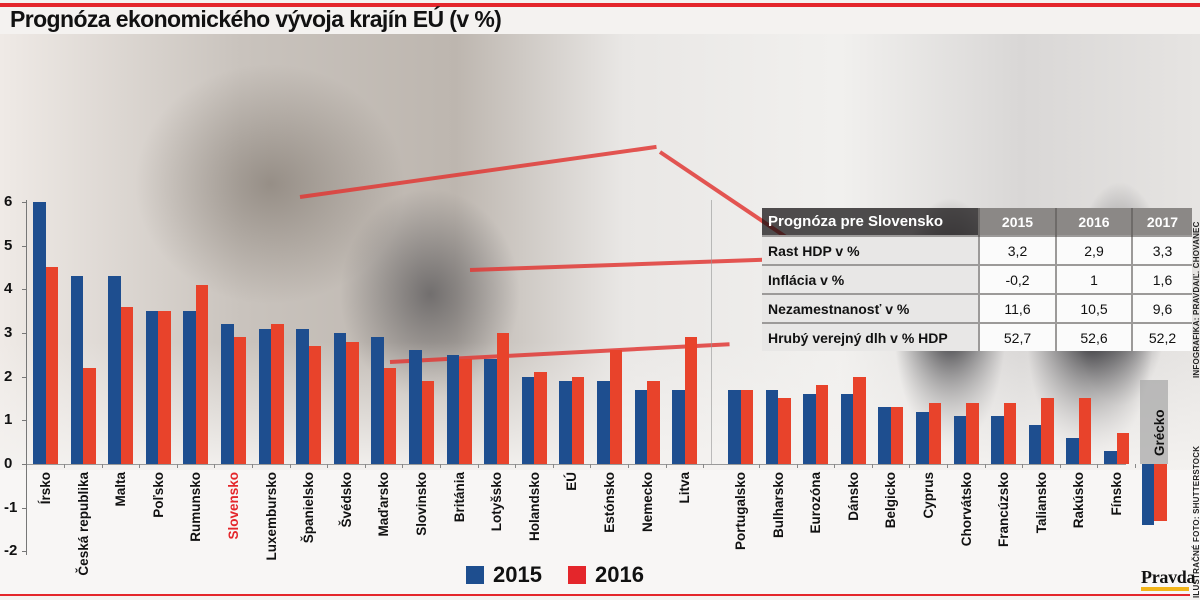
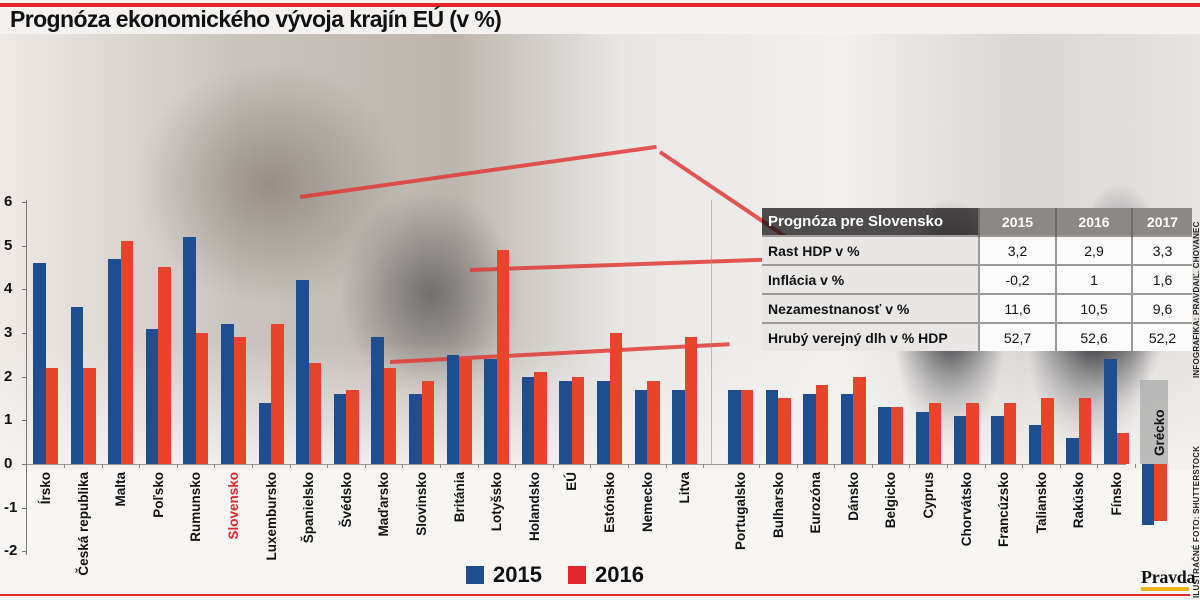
2015/Írsko: 6.0 -> 4.6
2016/Írsko: 4.5 -> 2.2
2015/Česká republika: 4.3 -> 3.6
2015/Malta: 4.3 -> 4.7
2016/Malta: 3.6 -> 5.1
2015/Poľsko: 3.5 -> 3.1
2016/Poľsko: 3.5 -> 4.5
2015/Rumunsko: 3.5 -> 5.2
2016/Rumunsko: 4.1 -> 3.0
2015/Luxembursko: 3.1 -> 1.4
2015/Španielsko: 3.1 -> 4.2
2016/Španielsko: 2.7 -> 2.3
2015/Švédsko: 3.0 -> 1.6
2016/Švédsko: 2.8 -> 1.7
2015/Slovinsko: 2.6 -> 1.6
2016/Lotyšsko: 3.0 -> 4.9
2016/Estónsko: 2.6 -> 3.0
2015/Fínsko: 0.3 -> 2.4
